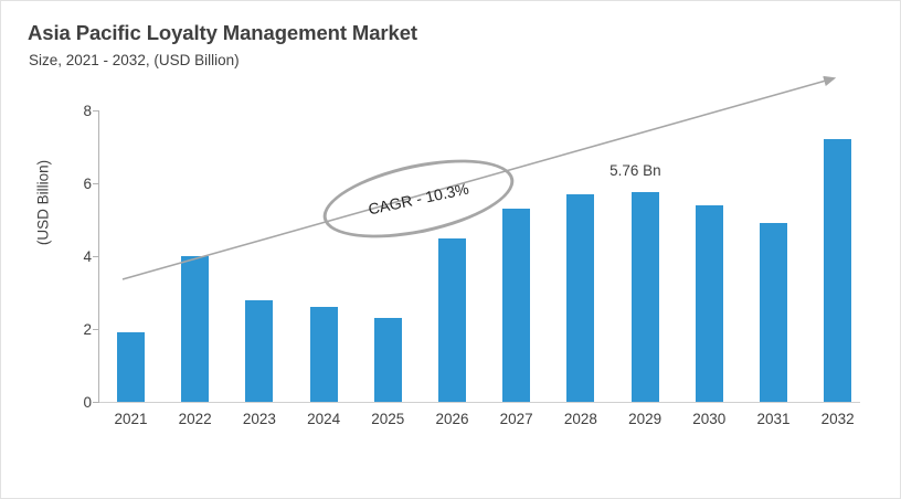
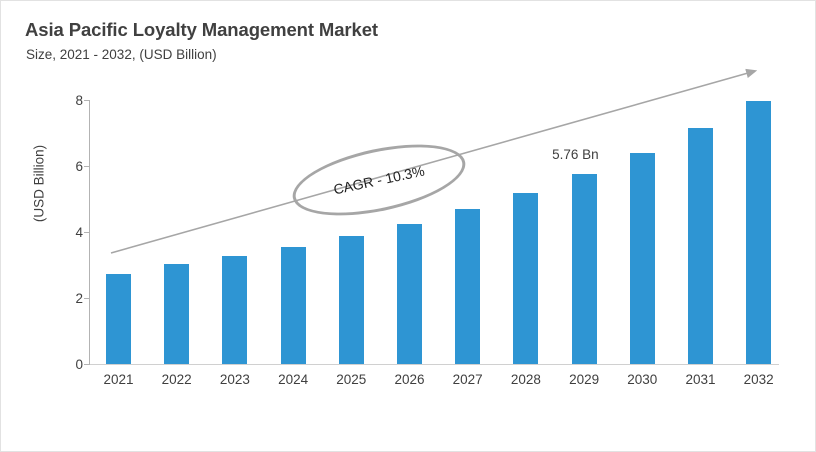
2021: 1.9 -> 2.7
2022: 4.0 -> 3.0
2023: 2.8 -> 3.3
2024: 2.6 -> 3.5
2025: 2.3 -> 3.9
2026: 4.5 -> 4.2
2027: 5.3 -> 4.7
2028: 5.7 -> 5.2
2030: 5.4 -> 6.4
2031: 4.9 -> 7.2
2032: 7.2 -> 8.0
